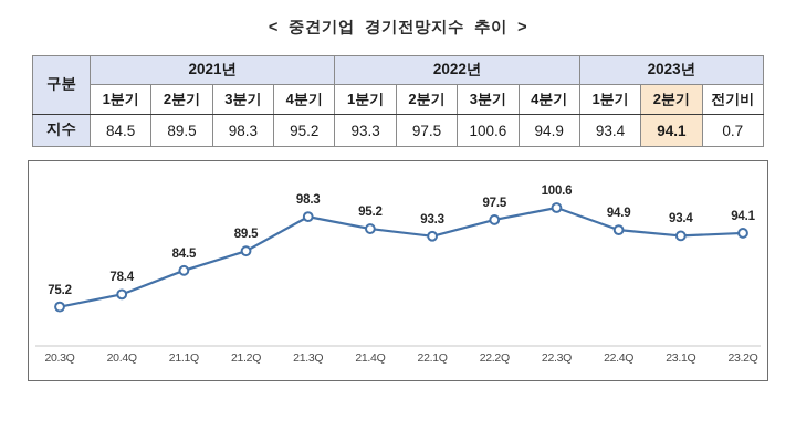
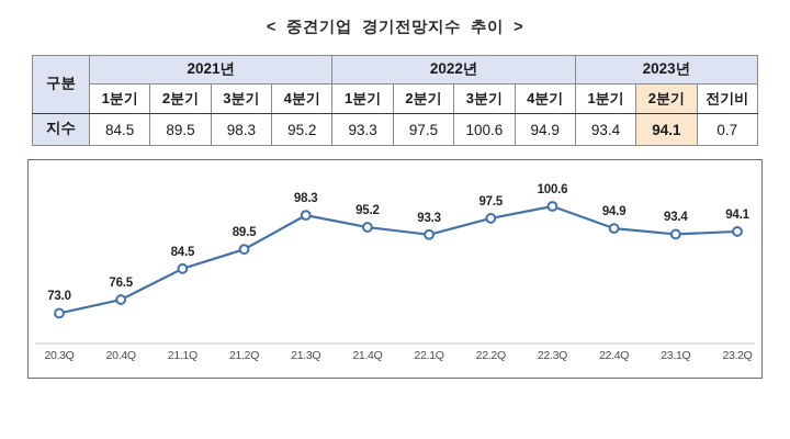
20.3Q: 75.2 -> 73.0
20.4Q: 78.4 -> 76.5
